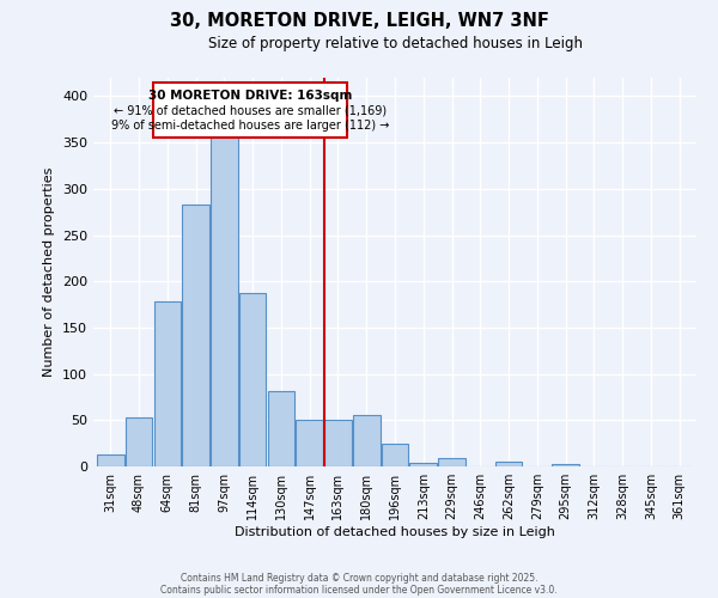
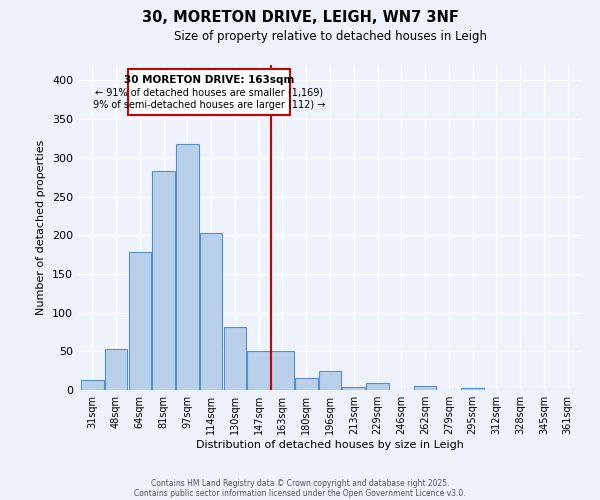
97sqm: 358 -> 318
114sqm: 188 -> 203
180sqm: 56 -> 16
